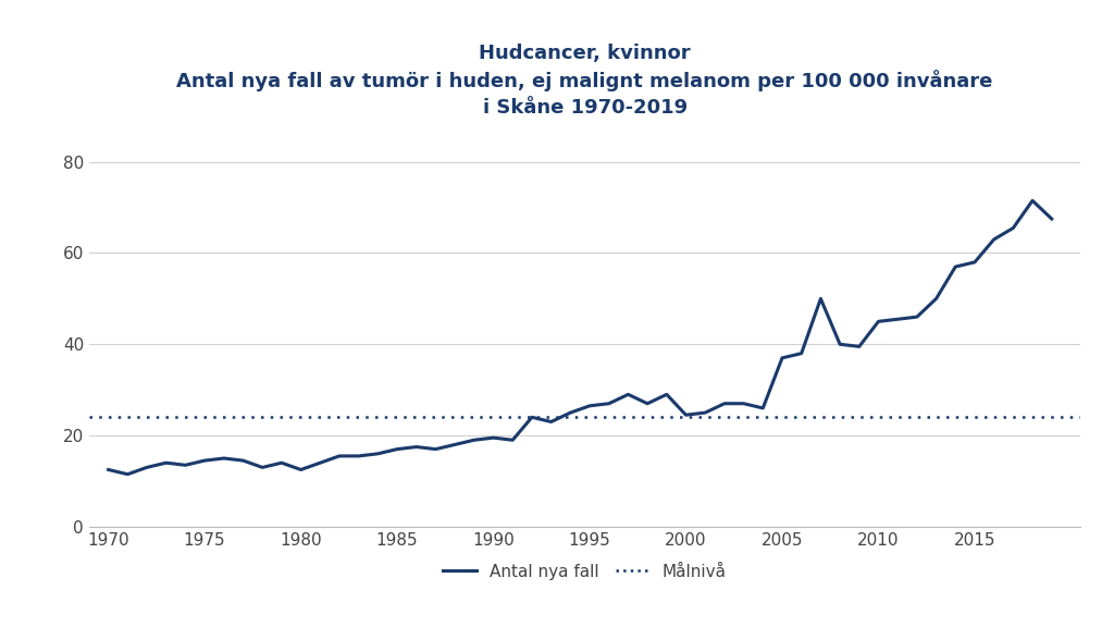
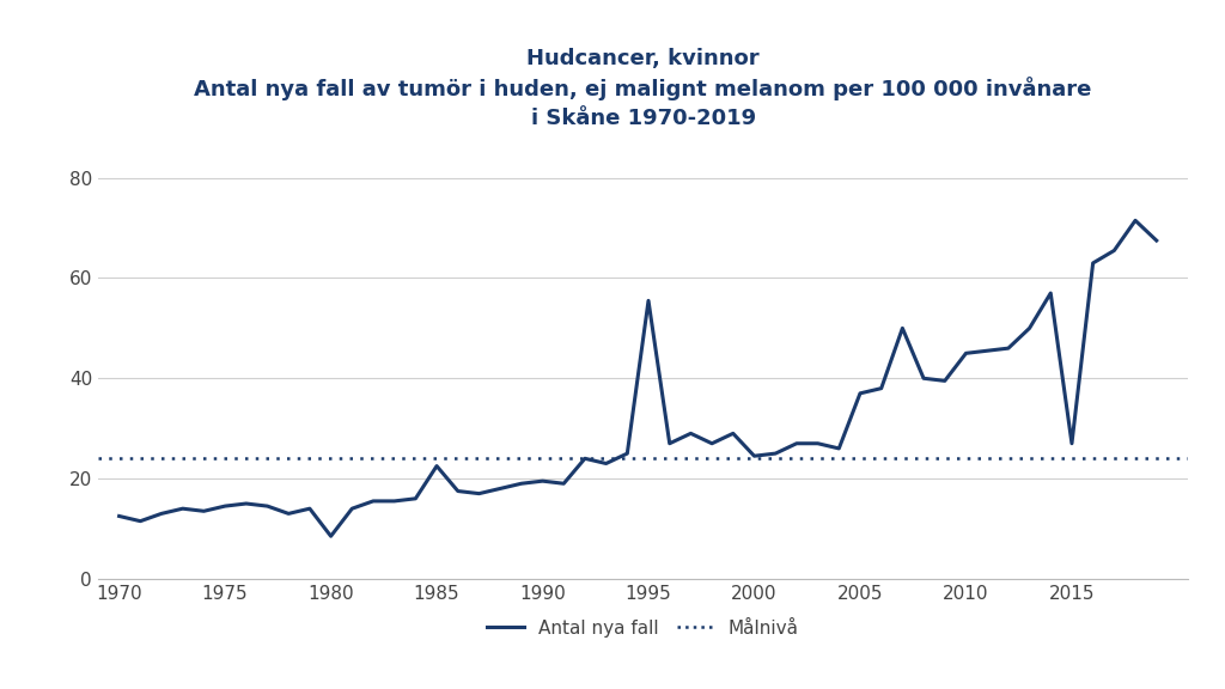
1980: 12.5 -> 8.5
1985: 17.0 -> 22.5
1995: 26.5 -> 55.5
2015: 58.0 -> 27.0
